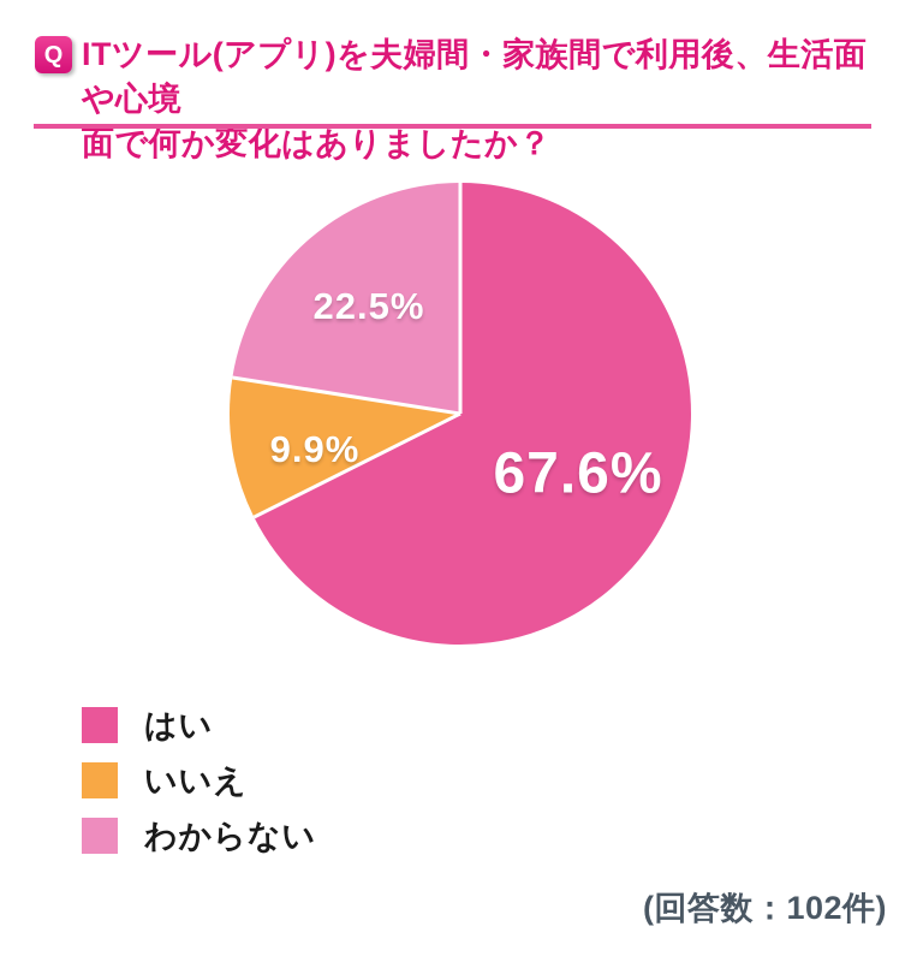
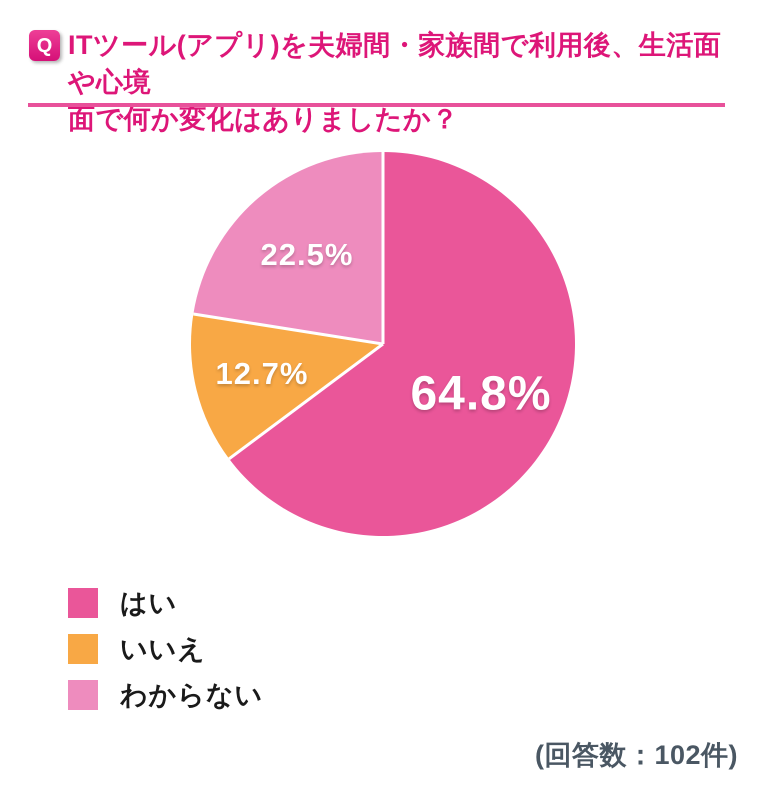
はい: 67.6% -> 64.8%
いいえ: 9.9% -> 12.7%
